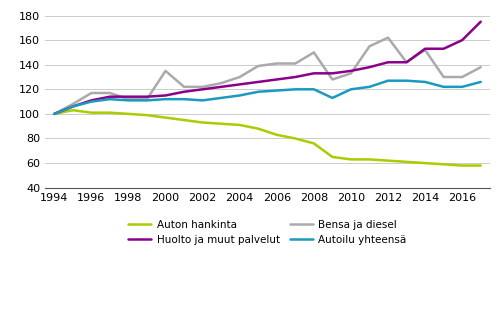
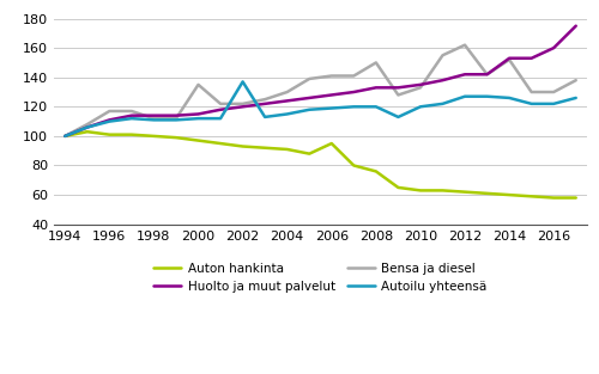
Autoilu yhteensä/2002: 111 -> 137
Auton hankinta/2006: 83 -> 95
